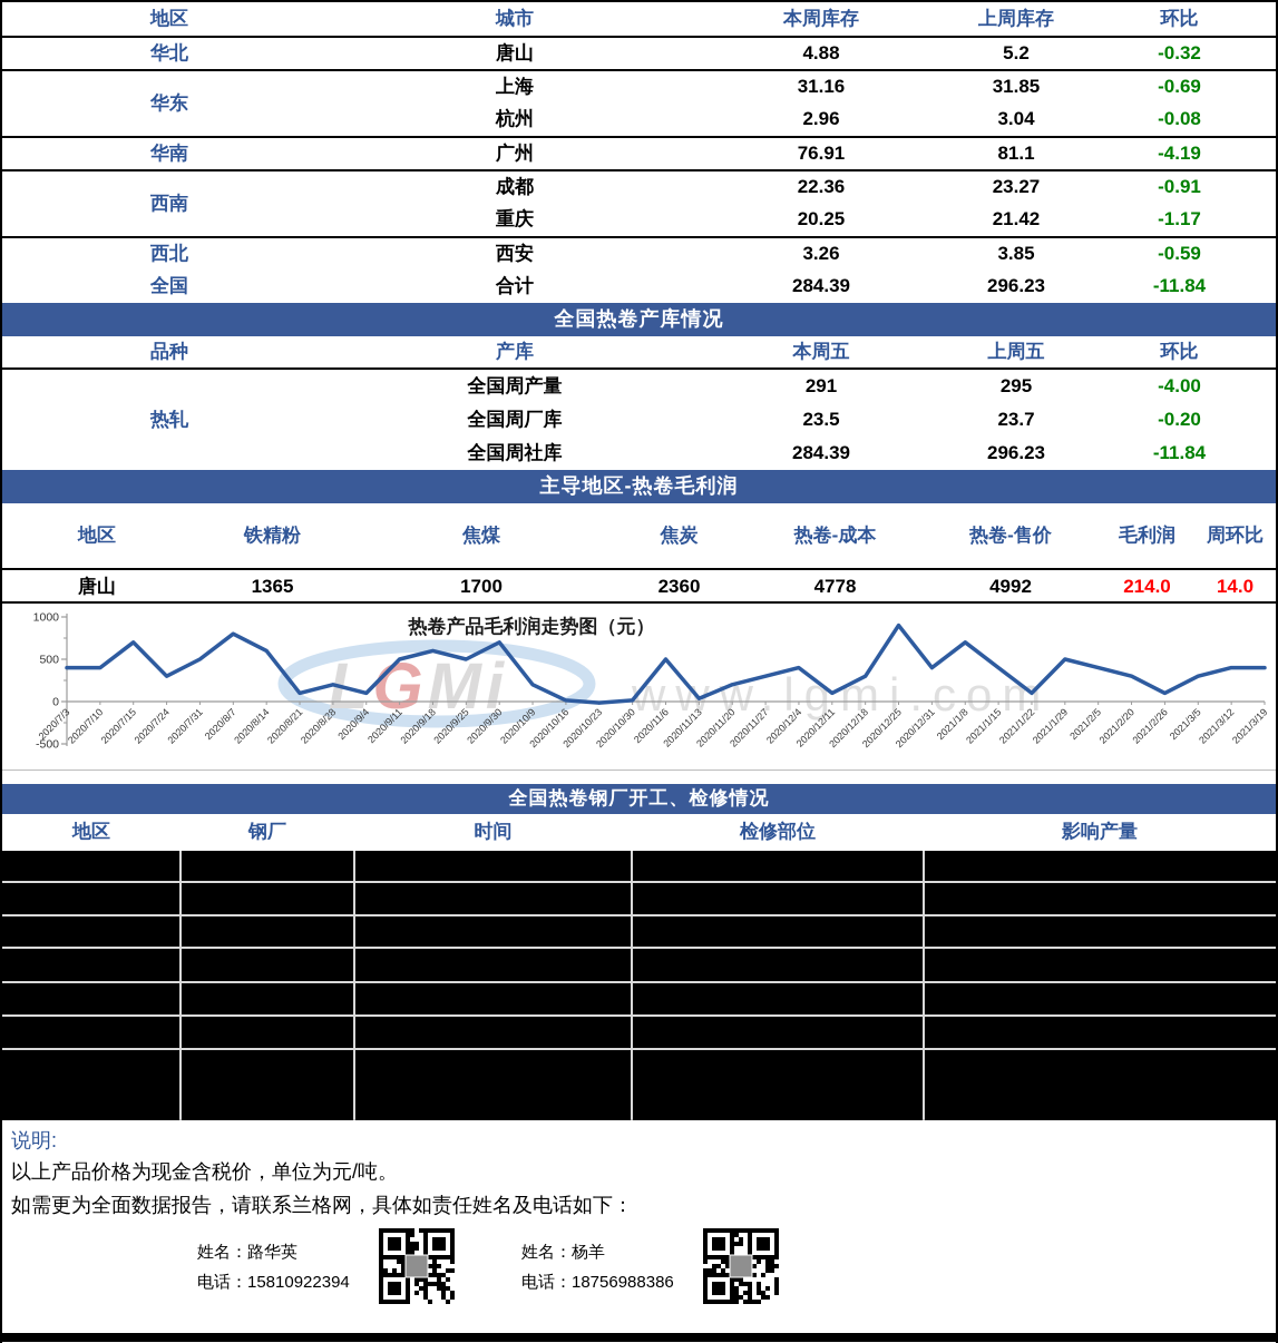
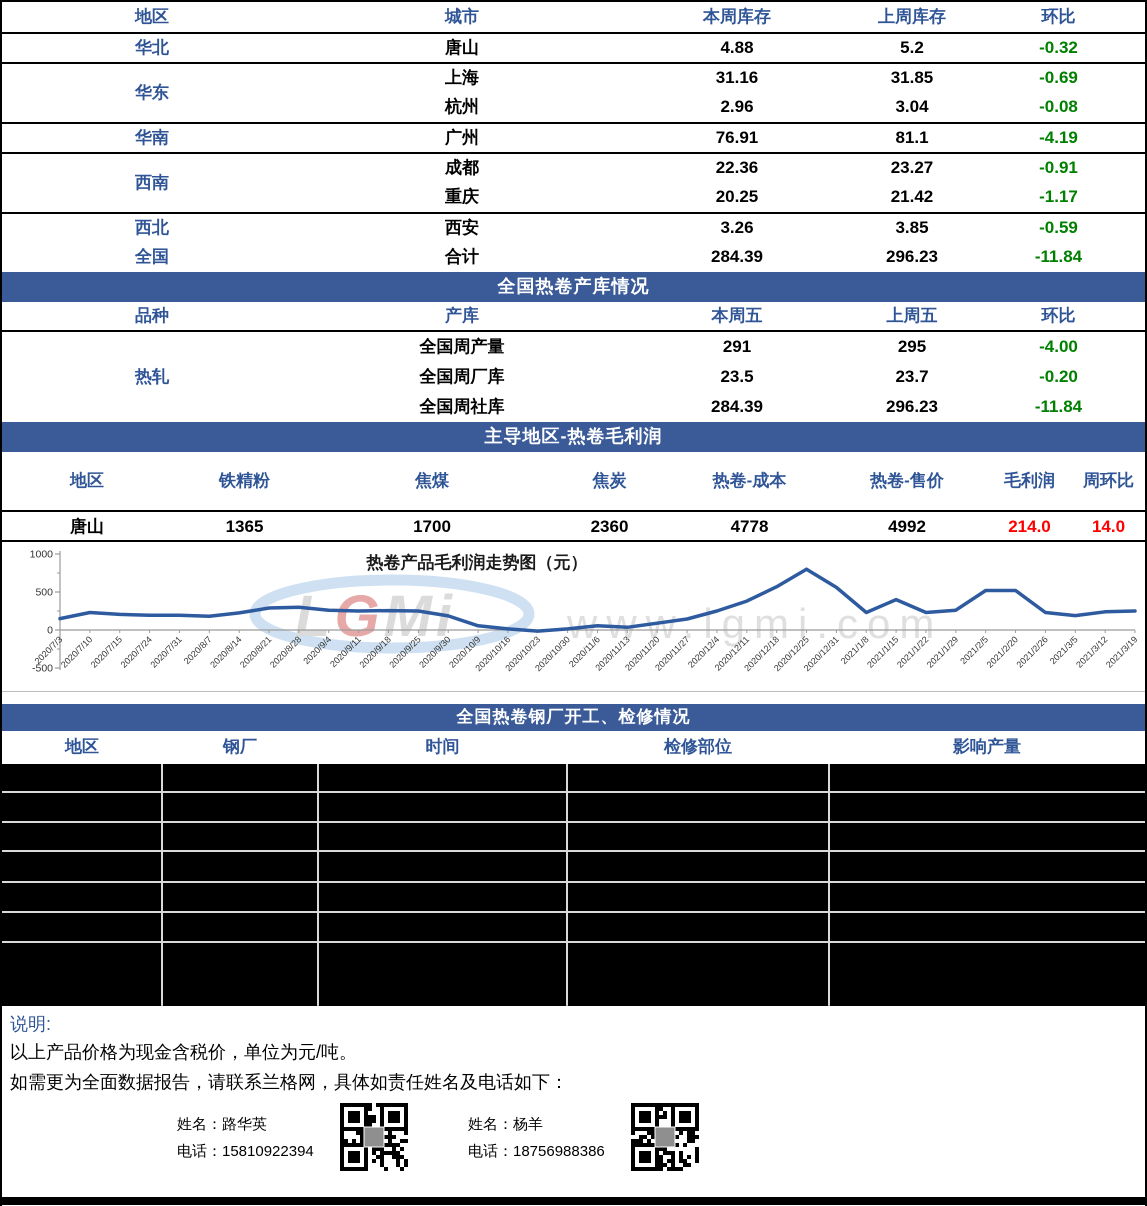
2020/7/3: 400 -> 200
2020/7/10: 400 -> 200
2020/7/15: 700 -> 200
2020/7/24: 300 -> 200
2020/7/31: 500 -> 200
2020/8/7: 800 -> 200
2020/8/14: 600 -> 200
2020/8/21: 100 -> 300
2020/8/28: 200 -> 300
2020/9/4: 100 -> 300
2020/9/11: 500 -> 200
2020/9/18: 600 -> 300
2020/9/25: 500 -> 200
2020/9/30: 700 -> 200
2020/10/9: 200 -> 100
2020/11/6: 500 -> 100
2020/11/20: 200 -> 100
2020/11/27: 300 -> 100
2020/12/4: 400 -> 200
2020/12/11: 100 -> 400
2020/12/18: 300 -> 600
2020/12/25: 900 -> 800
2020/12/31: 400 -> 600
2021/1/8: 700 -> 200
2021/1/22: 100 -> 200
2021/1/29: 500 -> 300
2021/2/5: 400 -> 500
2021/2/20: 300 -> 500
2021/2/26: 100 -> 200
2021/3/5: 300 -> 200
2021/3/12: 400 -> 200
2021/3/19: 400 -> 200
